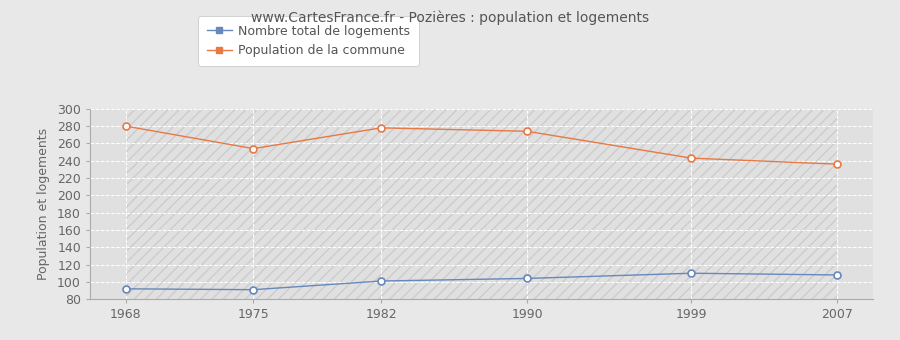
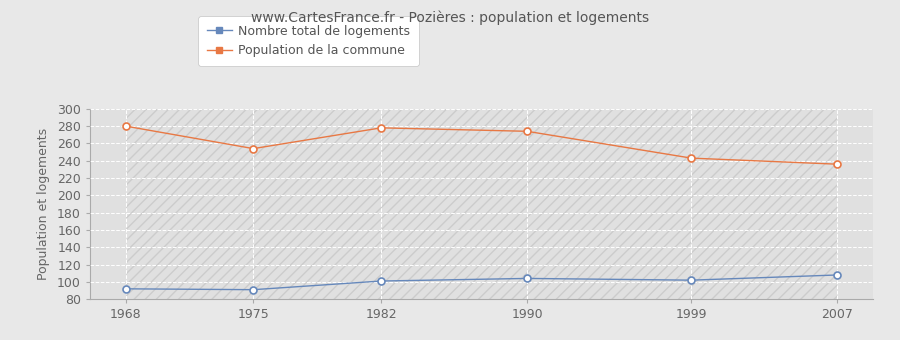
Nombre total de logements/1999: 110 -> 102
